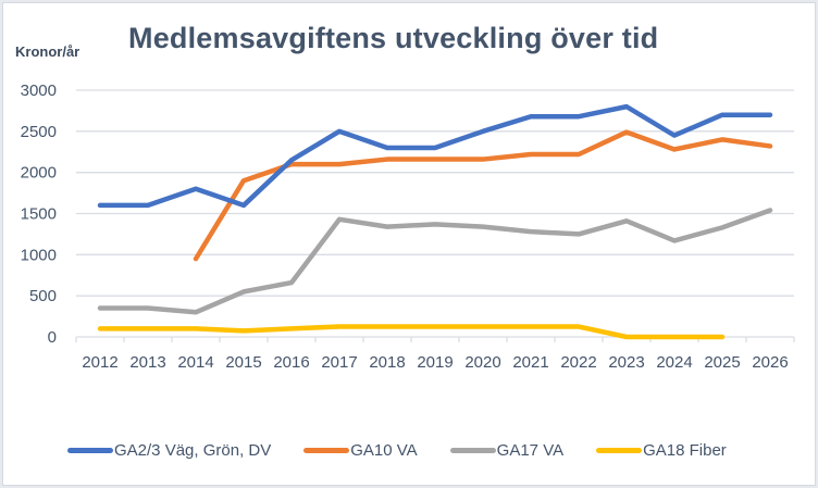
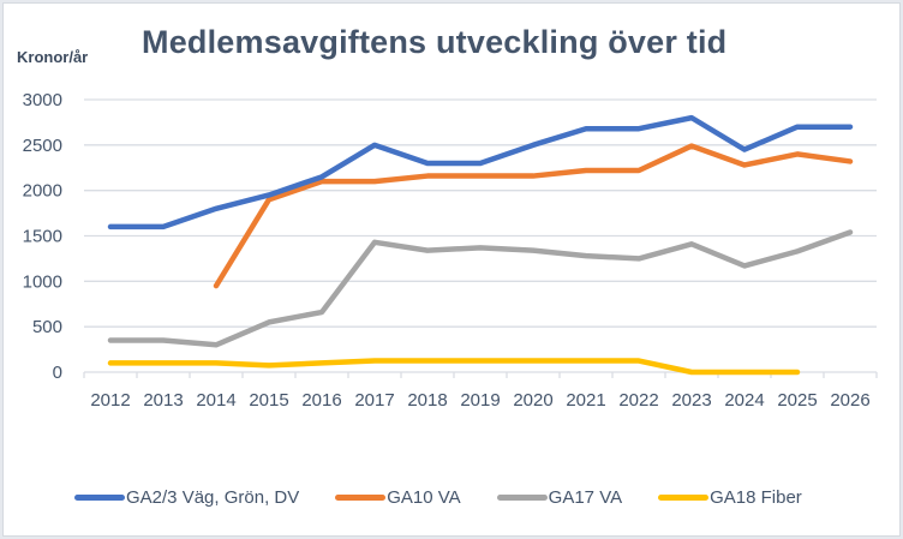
GA2/3 Väg, Grön, DV/2015: 1600 -> 2000
